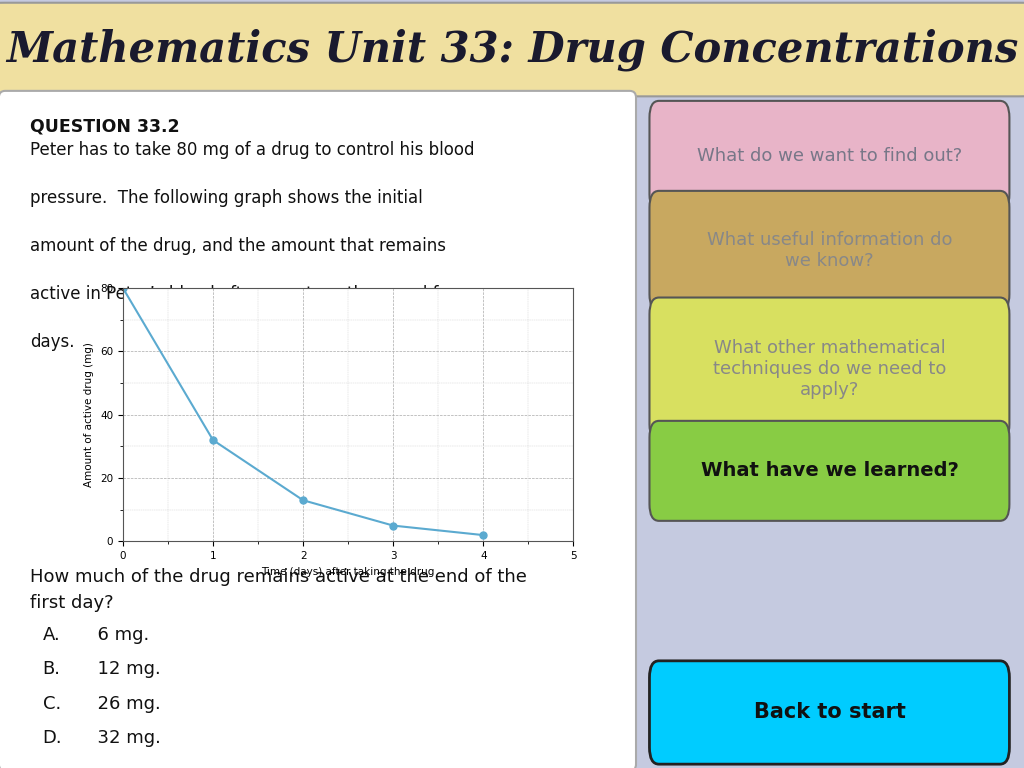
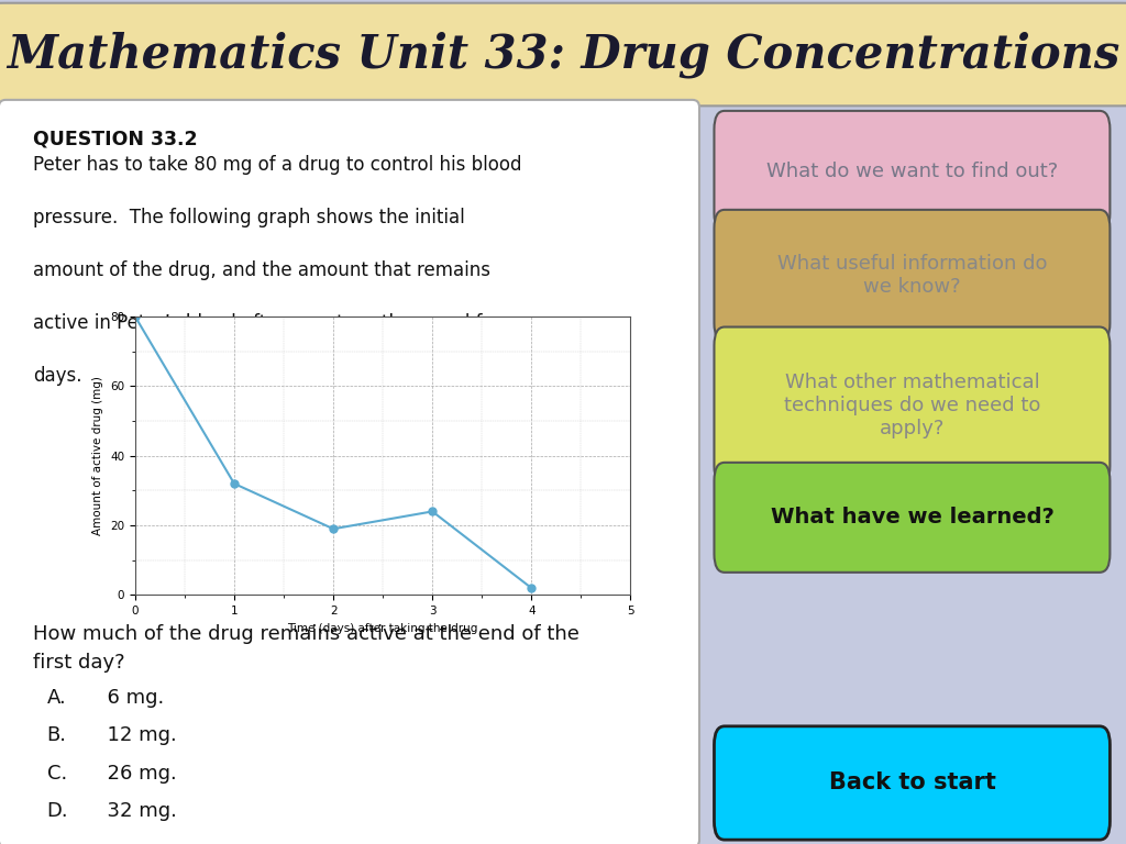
2: 13 -> 19
3: 5 -> 24
